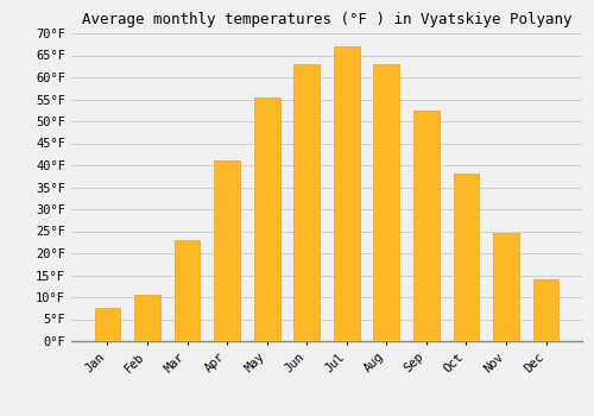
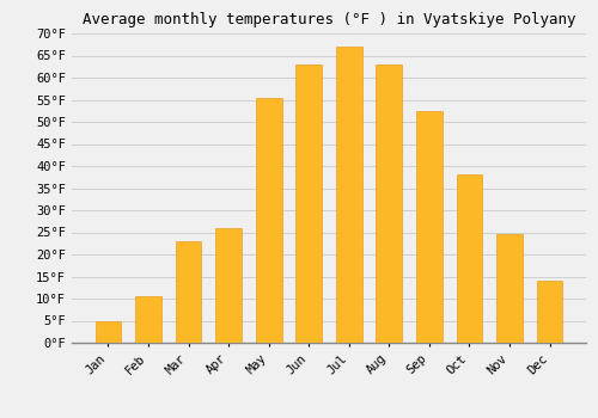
Jan: 7.5°F -> 5.0°F
Apr: 41.0°F -> 26.0°F
